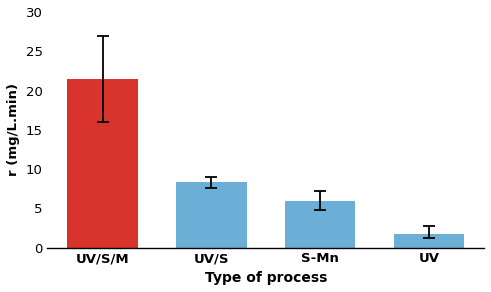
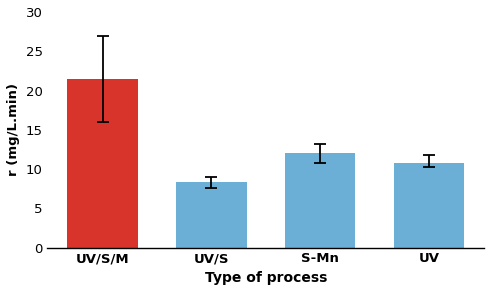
S-Mn: 6.0 -> 12.0
UV: 1.7 -> 10.8
